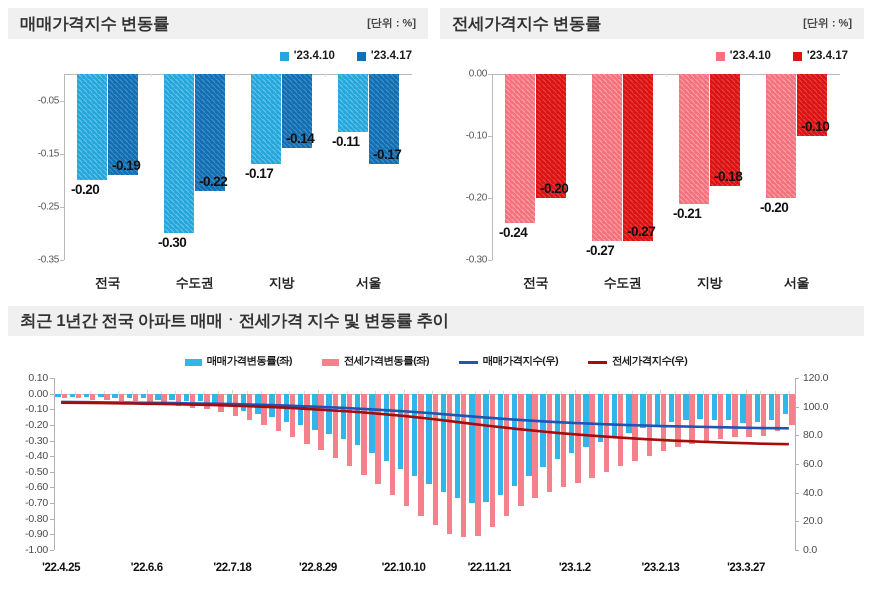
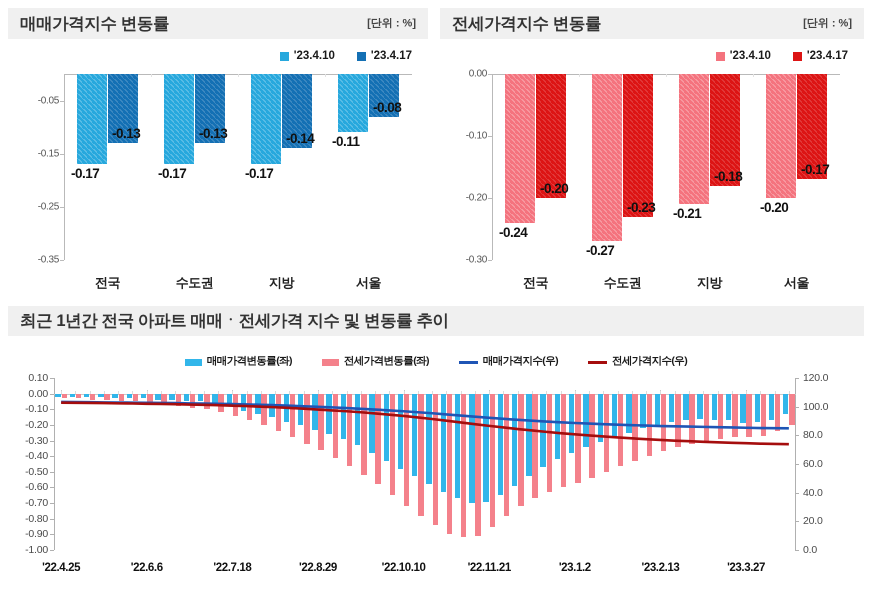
매매가격지수 변동률/'23.4.10/전국: -0.20 -> -0.17
매매가격지수 변동률/'23.4.17/전국: -0.19 -> -0.13
매매가격지수 변동률/'23.4.10/수도권: -0.30 -> -0.17
매매가격지수 변동률/'23.4.17/수도권: -0.22 -> -0.13
매매가격지수 변동률/'23.4.17/서울: -0.17 -> -0.08
전세가격지수 변동률/'23.4.17/수도권: -0.27 -> -0.23
전세가격지수 변동률/'23.4.17/서울: -0.10 -> -0.17
